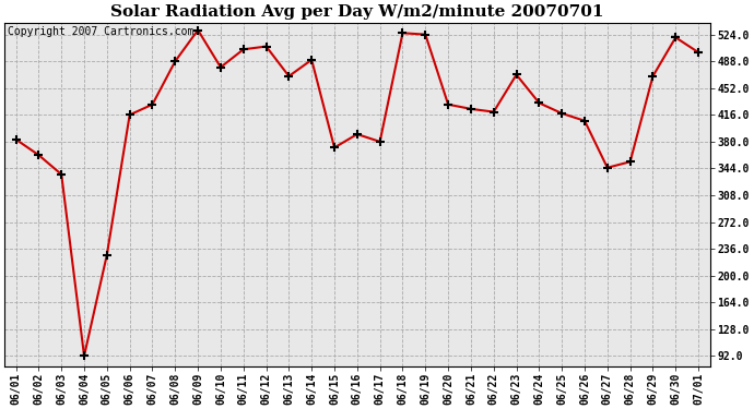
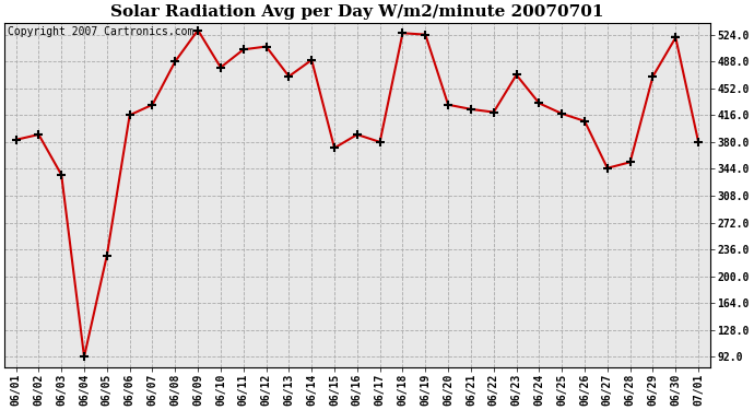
06/02: 362 -> 390
07/01: 500 -> 380
